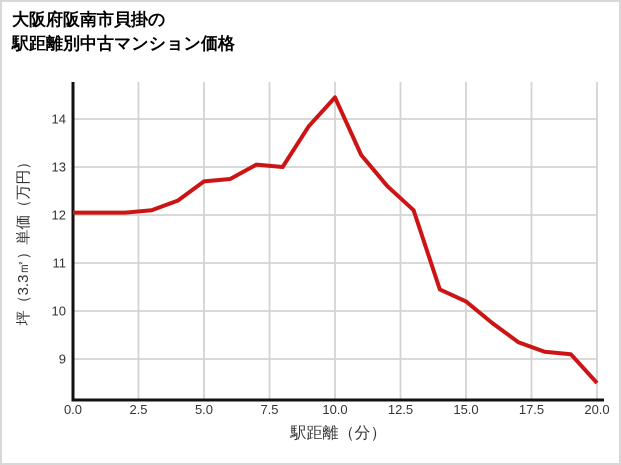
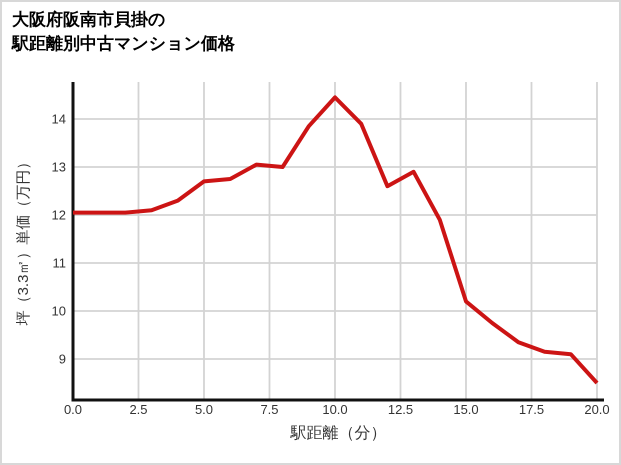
11: 13.2 -> 13.9
13: 12.1 -> 12.9
14: 10.4 -> 11.9
